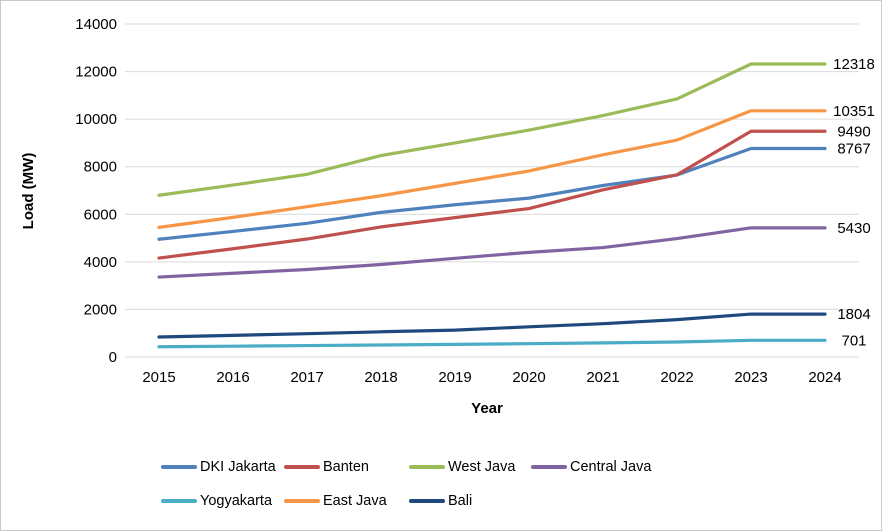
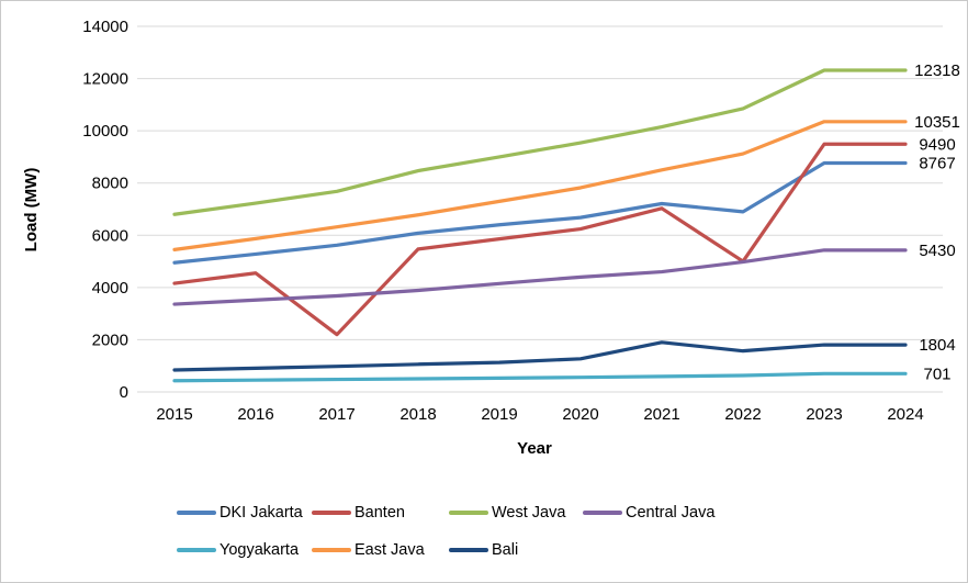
Banten/2017: 5000 -> 2200
Bali/2021: 1400 -> 1900
DKI Jakarta/2022: 7600 -> 6900
Banten/2022: 7700 -> 5000
